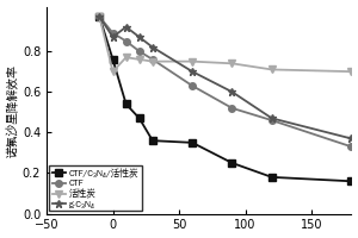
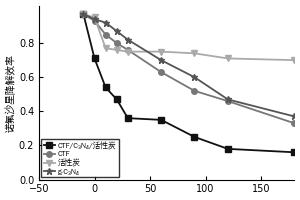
CTF/C₃N₄/活性炭/0: 0.76 -> 0.71
CTF/0: 0.89 -> 0.93
活性炭/0: 0.70 -> 0.95
g-C₃N₄/0: 0.87 -> 0.94
